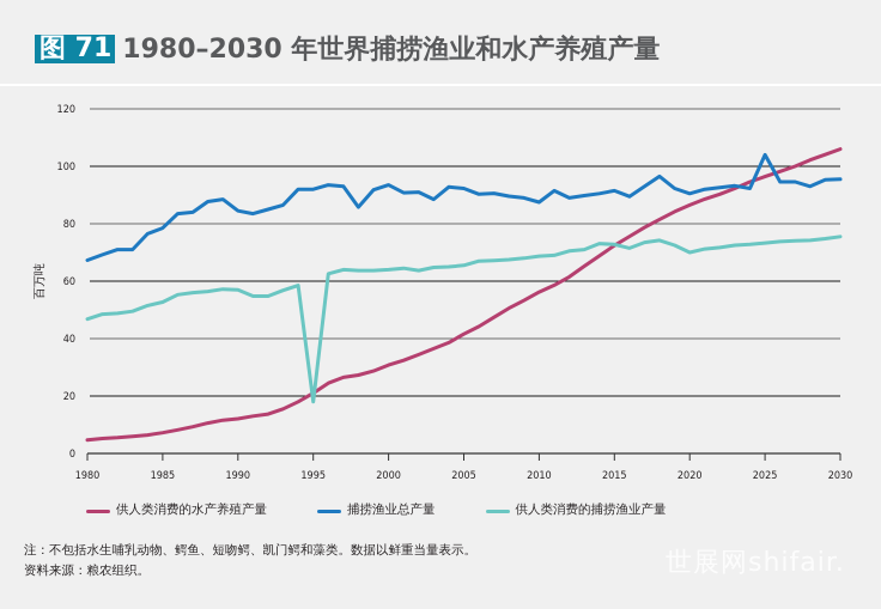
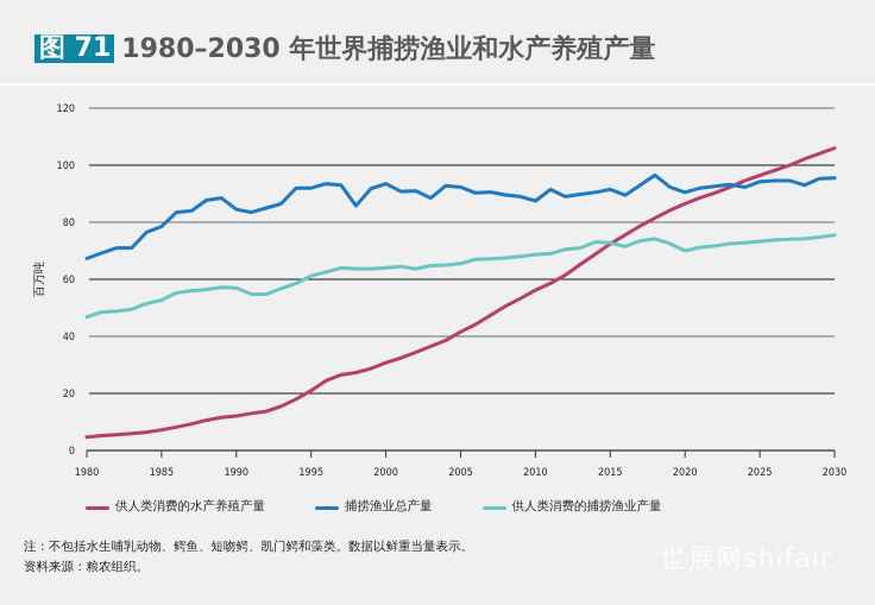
供人类消费的捕捞渔业产量/1995: 18 -> 61
捕捞渔业总产量/2025: 104 -> 94
